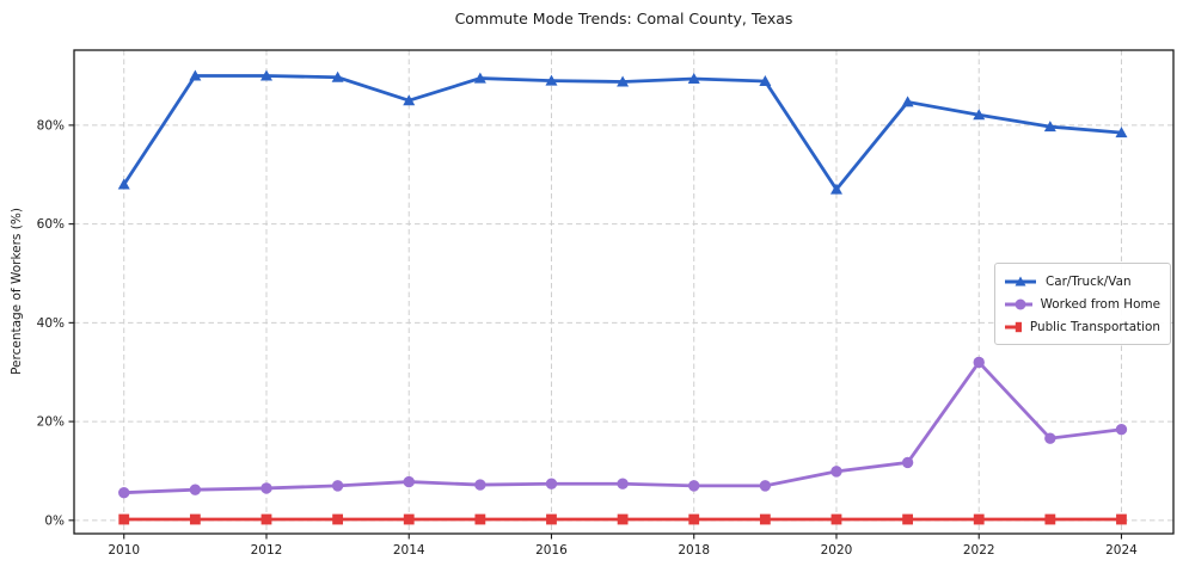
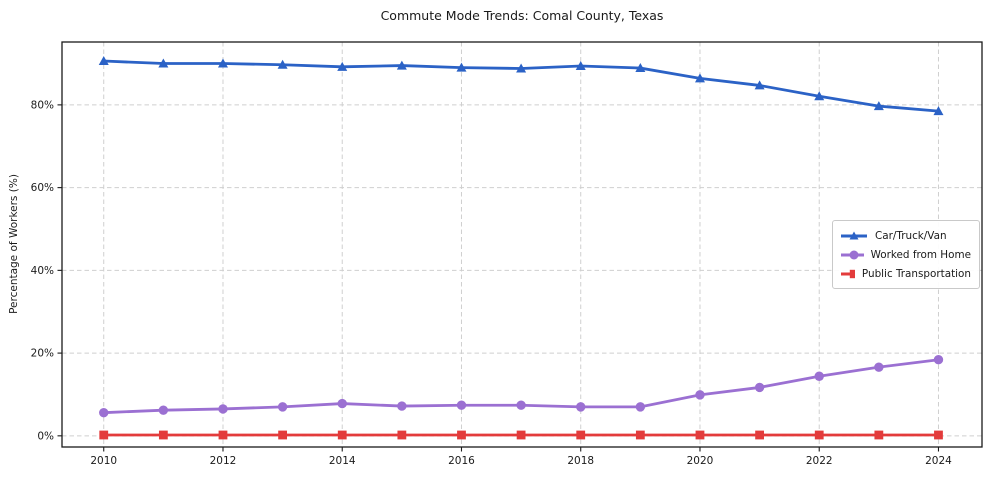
Car/Truck/Van/2010: 68% -> 91%
Car/Truck/Van/2014: 85% -> 89%
Car/Truck/Van/2020: 67% -> 86%
Worked from Home/2022: 32% -> 14%
